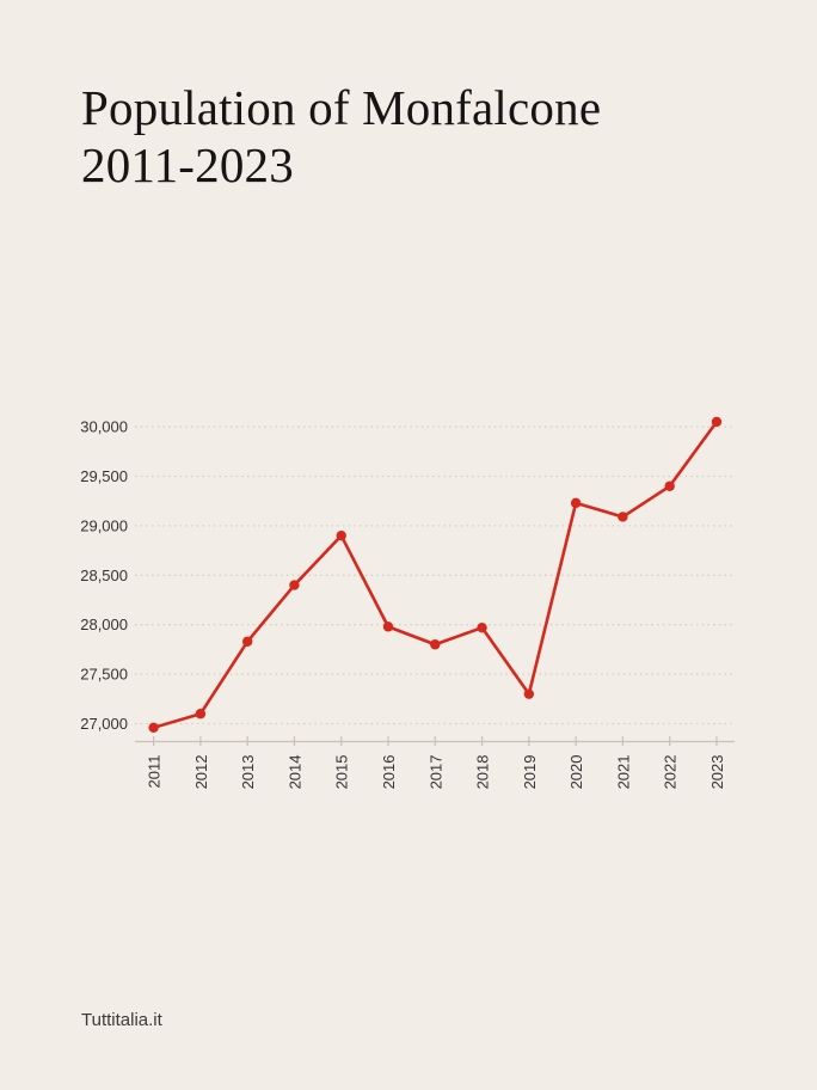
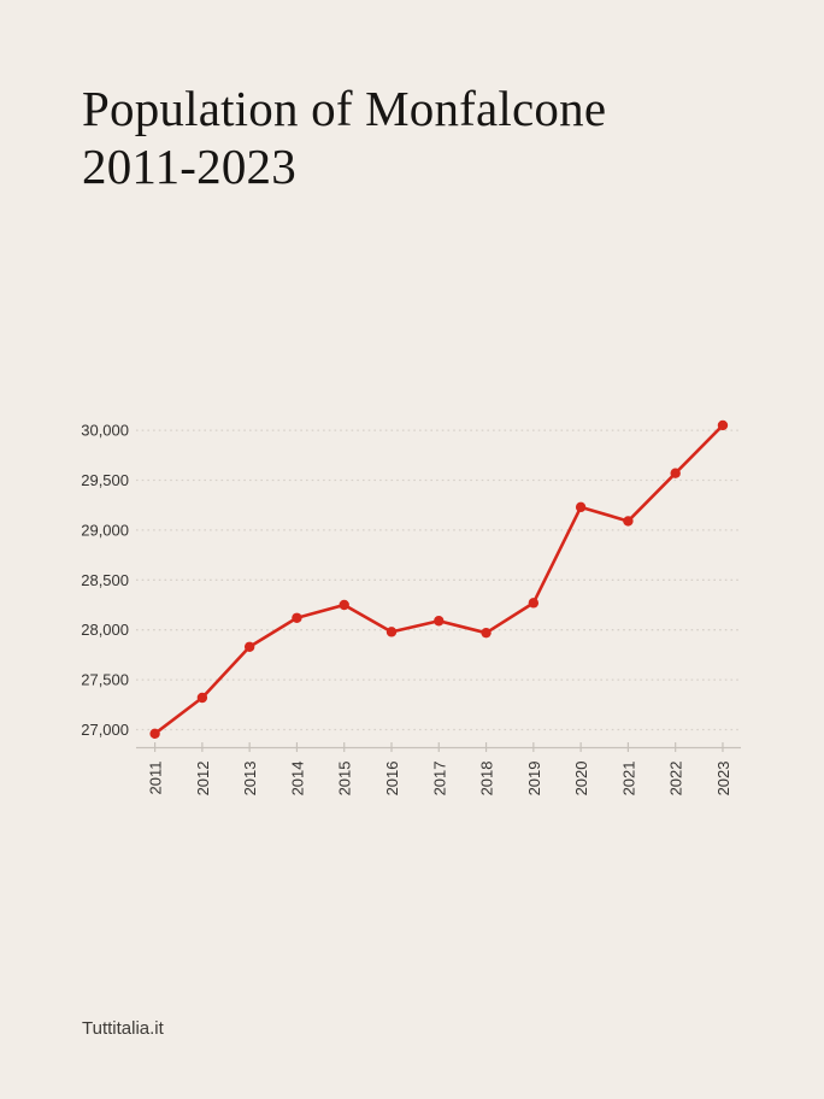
2012: 27100 -> 27300
2014: 28400 -> 28100
2015: 28900 -> 28200
2017: 27800 -> 28100
2019: 27300 -> 28300
2022: 29400 -> 29600
